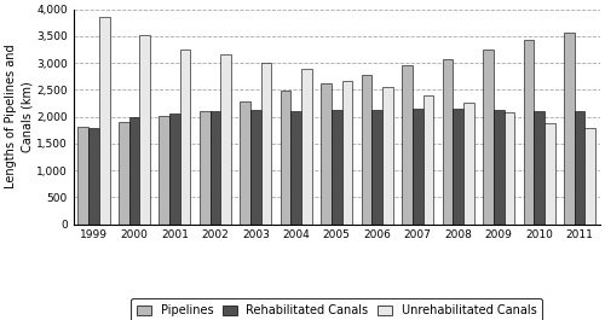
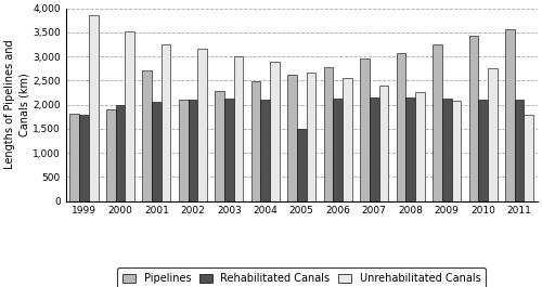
Pipelines/2001: 2,020 -> 2,700
Rehabilitated Canals/2005: 2,130 -> 1,500
Unrehabilitated Canals/2010: 1,870 -> 2,750
